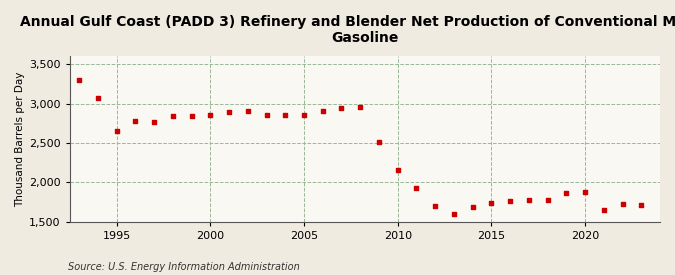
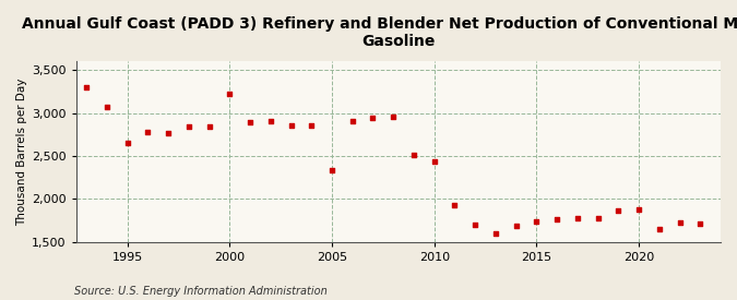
2000: 2,860 -> 3,220
2005: 2,850 -> 2,340
2010: 2,160 -> 2,440
